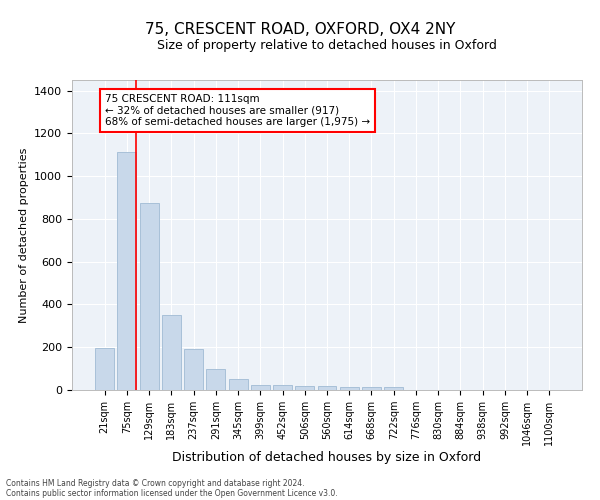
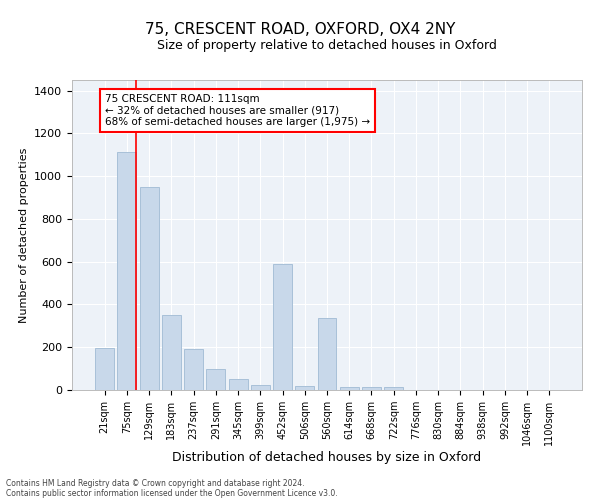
129sqm: 875 -> 950
452sqm: 25 -> 590
560sqm: 18 -> 335
